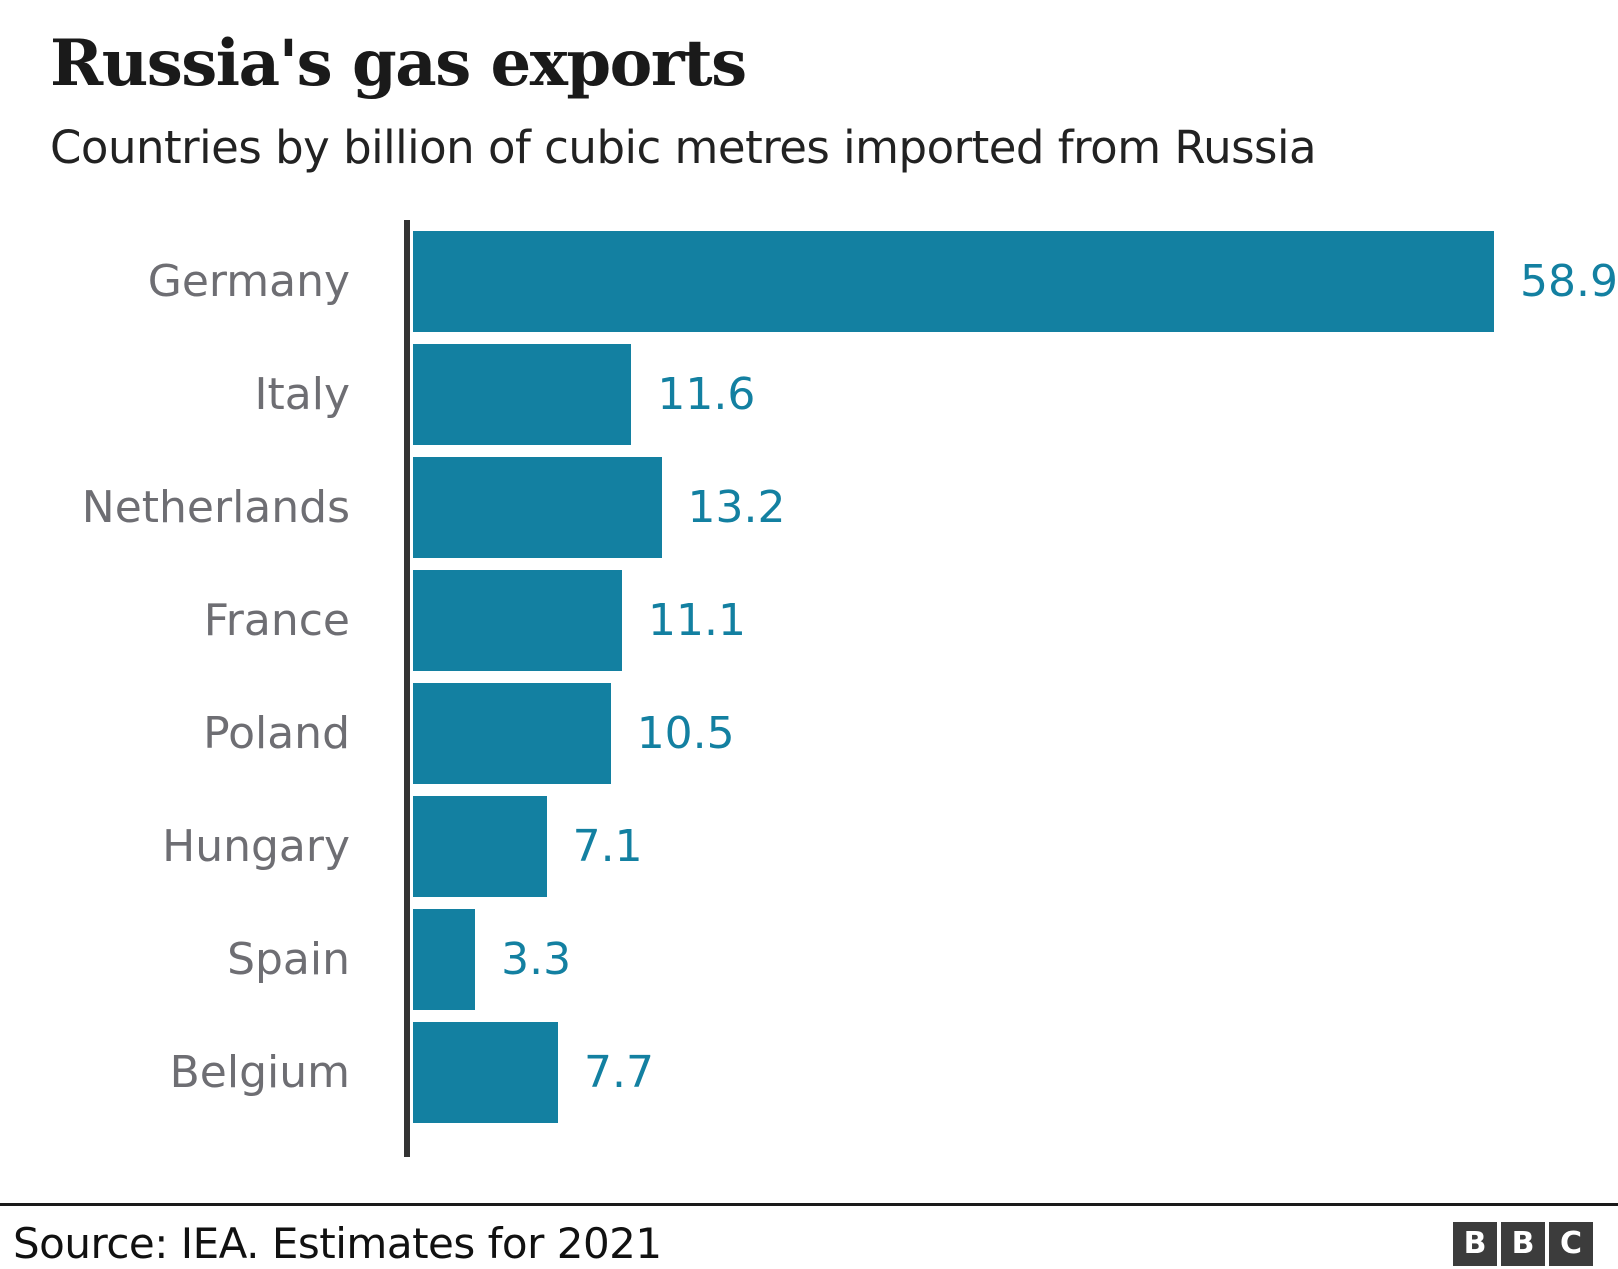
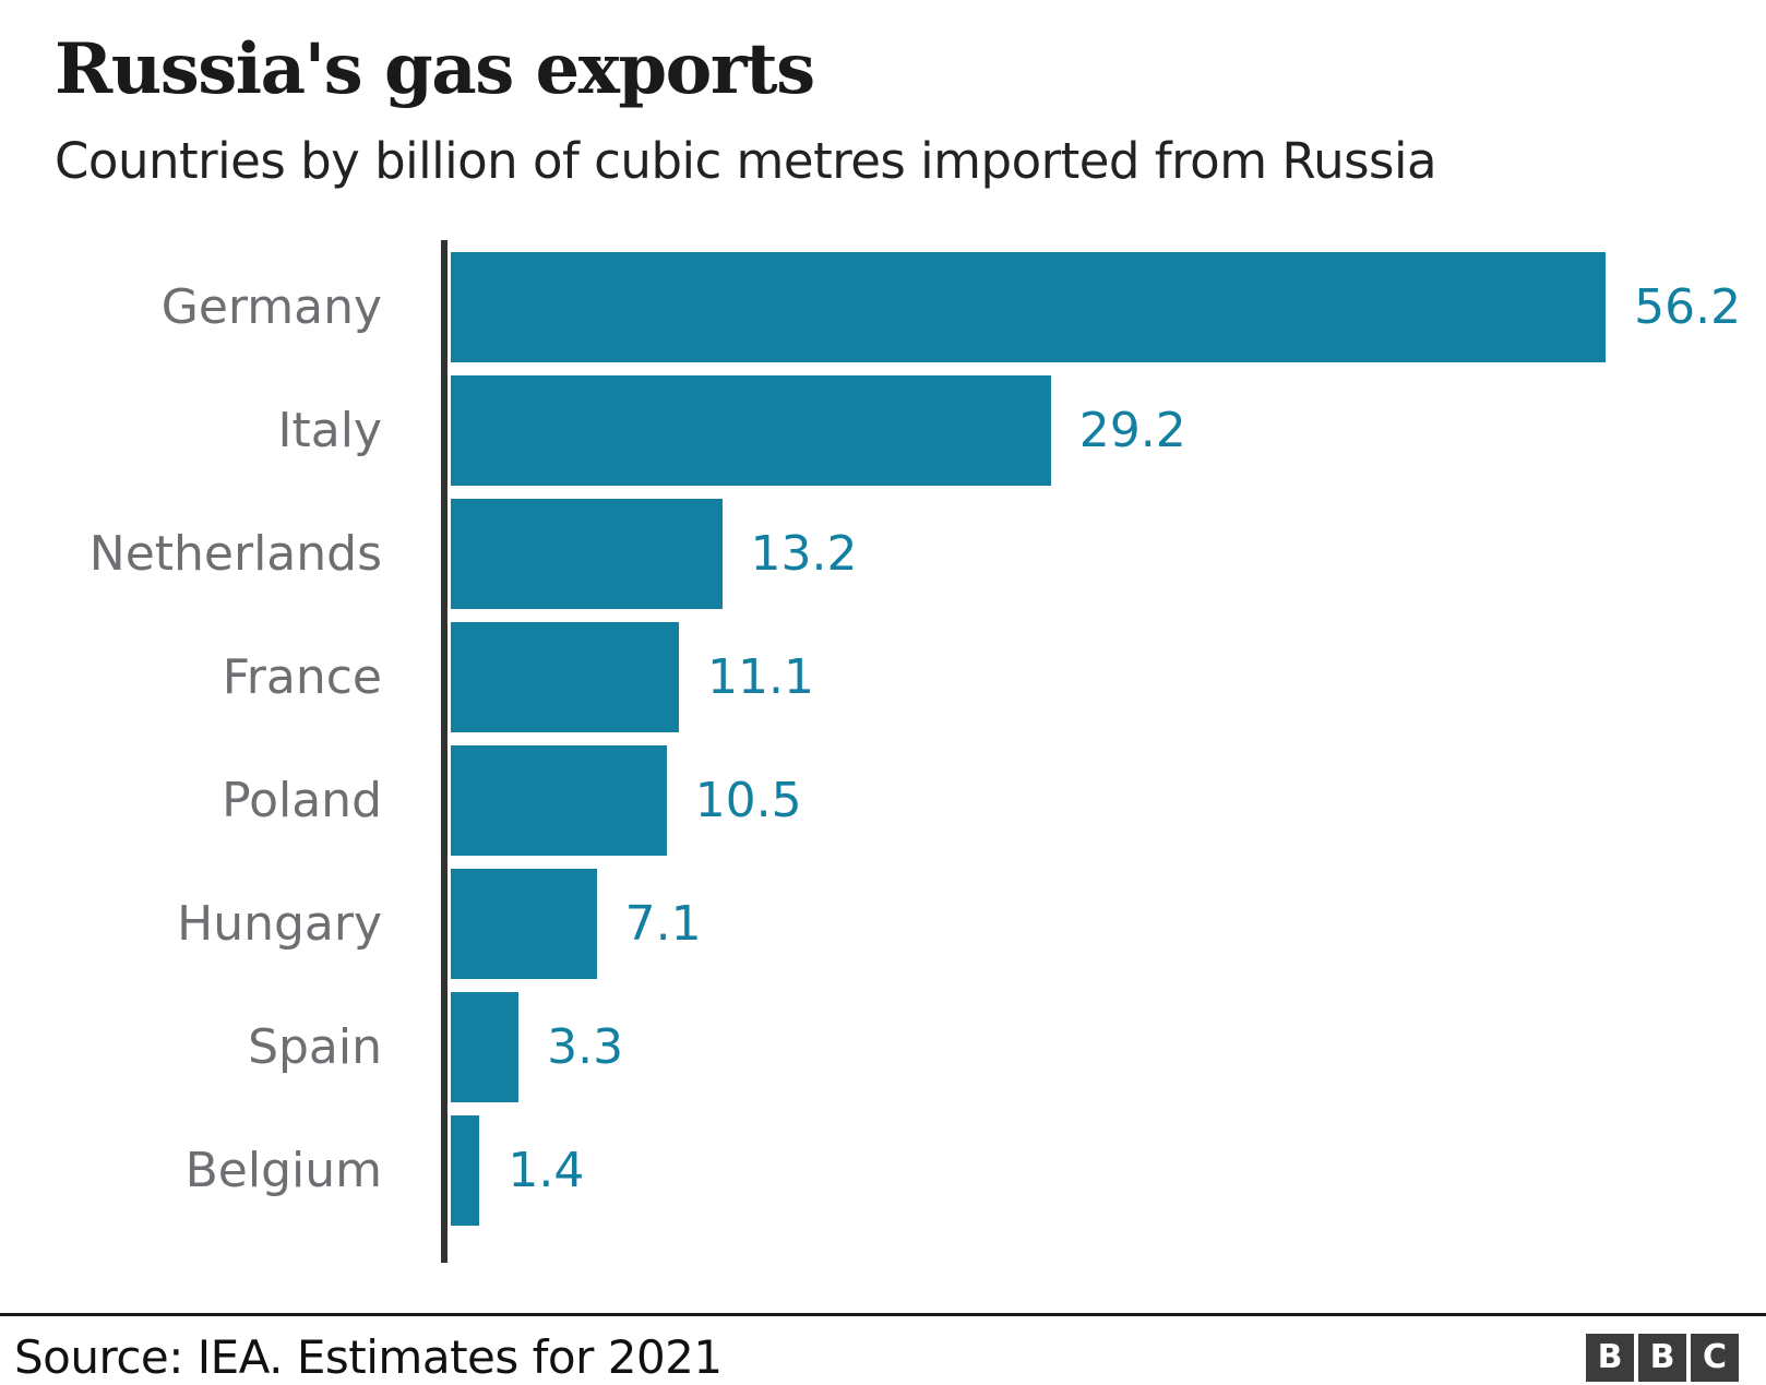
Germany: 58.9 -> 56.2
Italy: 11.6 -> 29.2
Belgium: 7.7 -> 1.4
